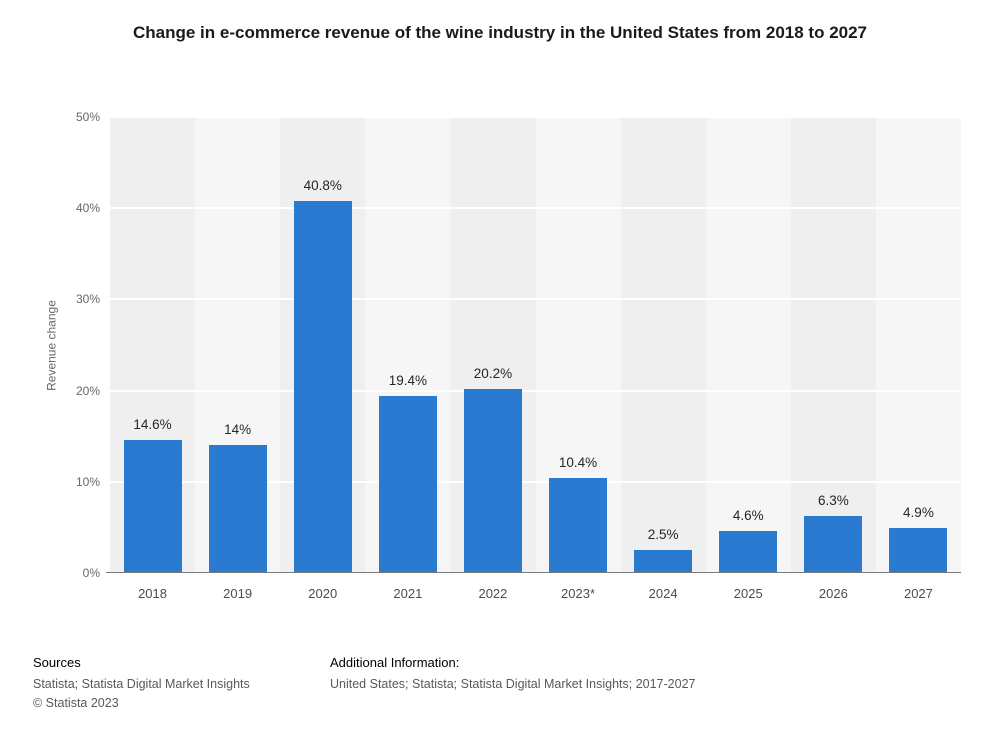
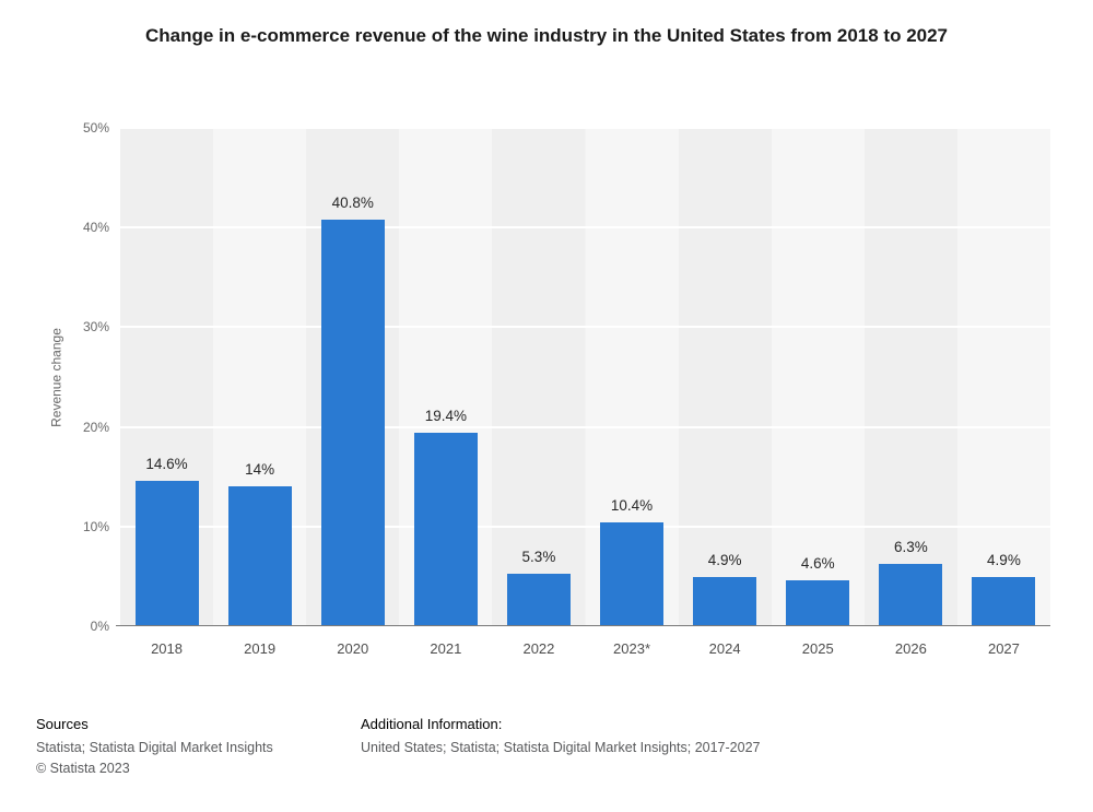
2022: 20.2% -> 5.3%
2024: 2.5% -> 4.9%
